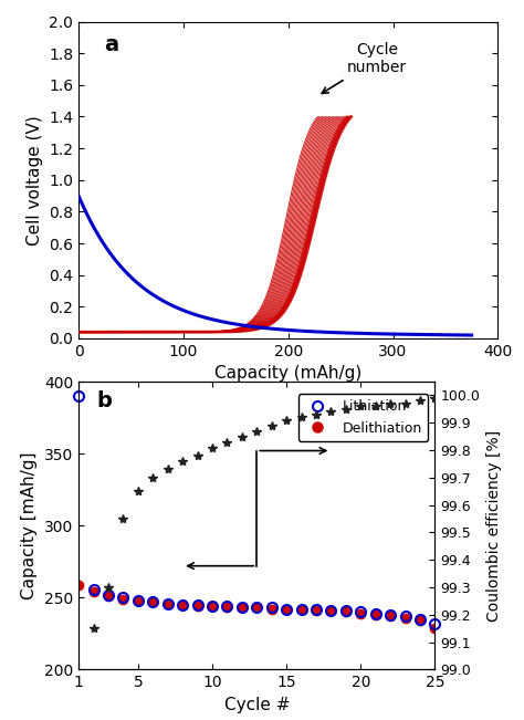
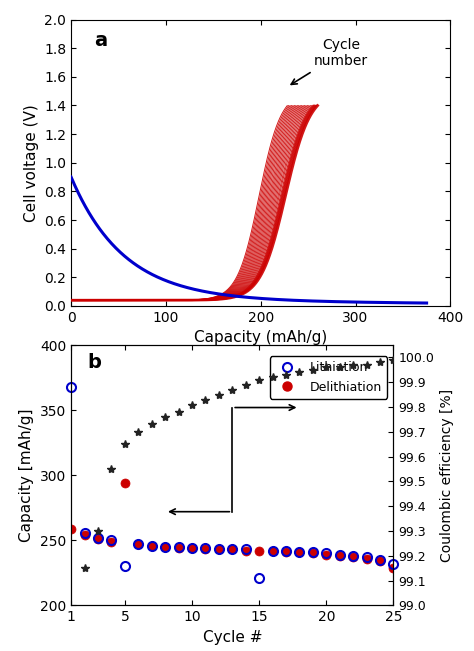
Lithiation/1: 390 -> 368
Lithiation/5: 248 -> 230
Delithiation/5: 248 -> 294
Lithiation/15: 242 -> 221
